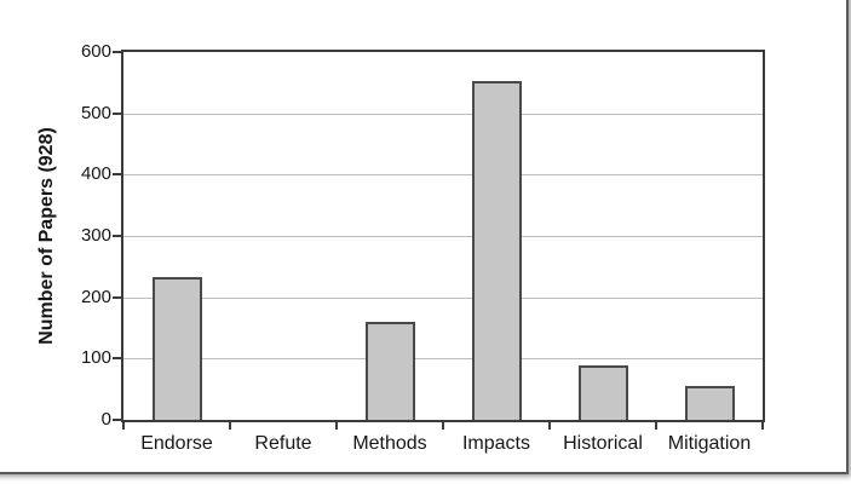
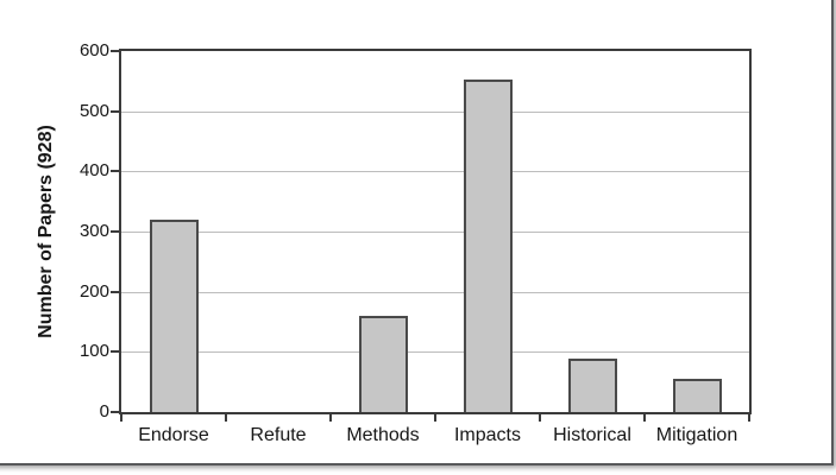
Endorse: 230 -> 320
